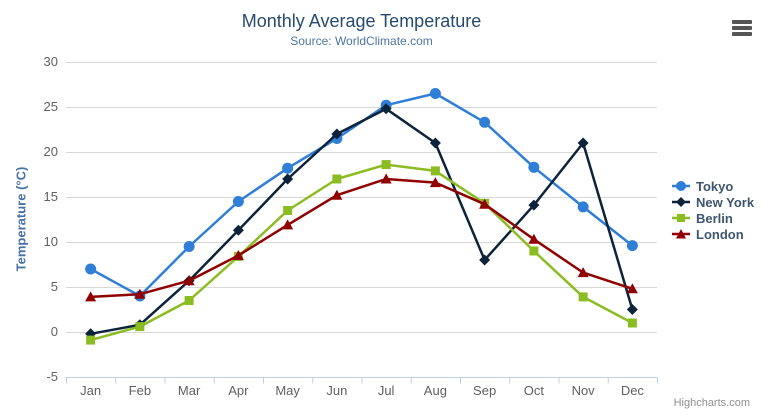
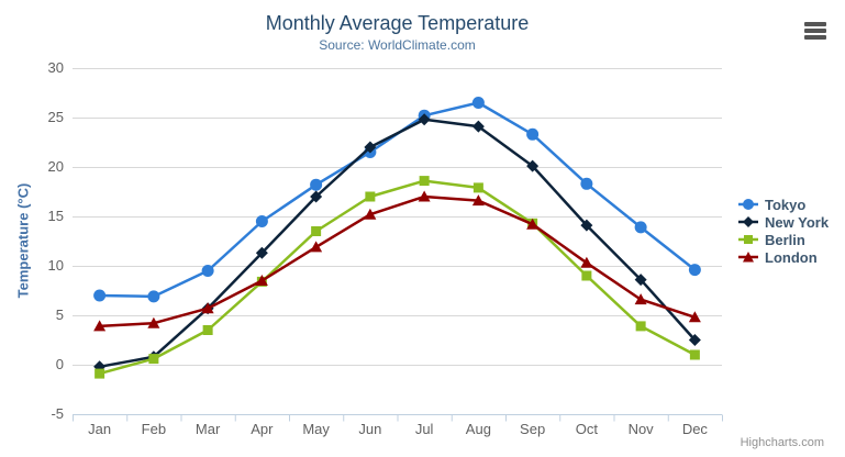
Tokyo/Feb: 4 -> 7
New York/Aug: 21 -> 24
New York/Sep: 8 -> 20
New York/Nov: 21 -> 9
